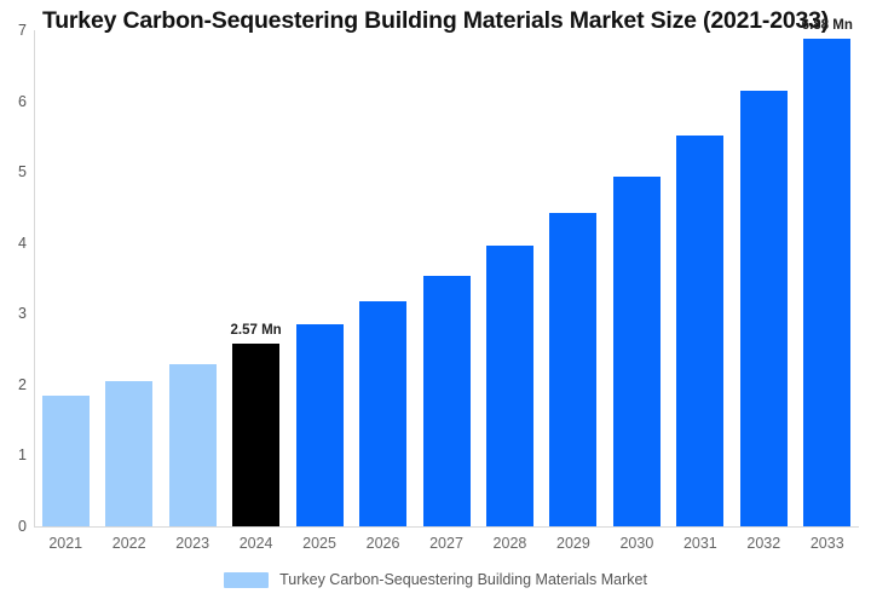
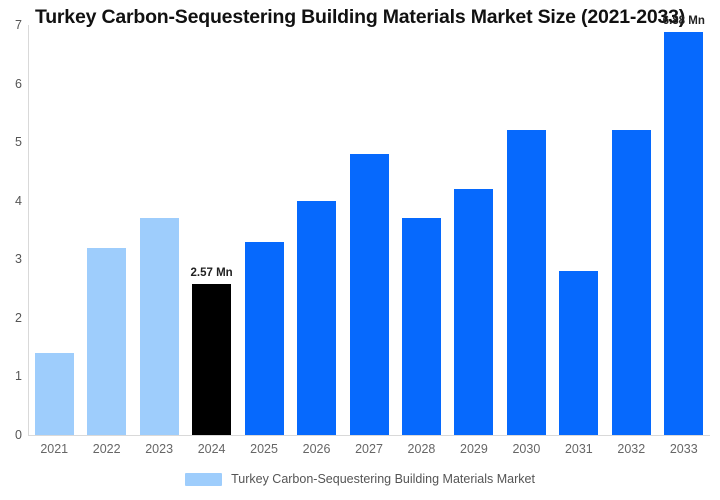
2021: 1.8 -> 1.4
2022: 2.0 -> 3.2
2023: 2.3 -> 3.7
2025: 2.9 -> 3.3
2026: 3.2 -> 4.0
2027: 3.5 -> 4.8
2028: 4.0 -> 3.7
2029: 4.4 -> 4.2
2030: 4.9 -> 5.2
2031: 5.5 -> 2.8
2032: 6.2 -> 5.2
